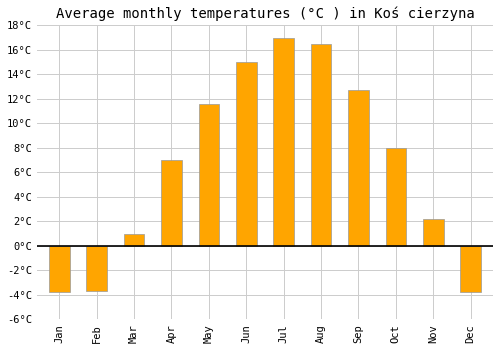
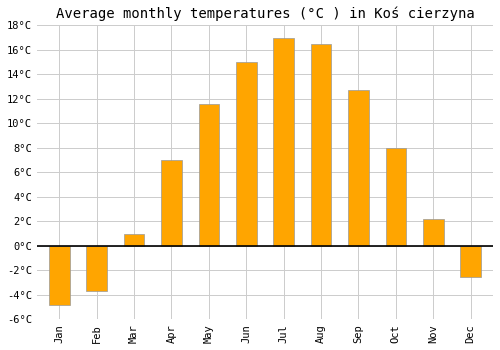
Jan: -3.8°C -> -4.8°C
Dec: -3.8°C -> -2.5°C
